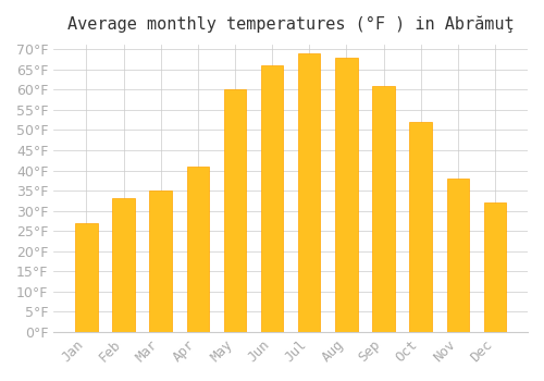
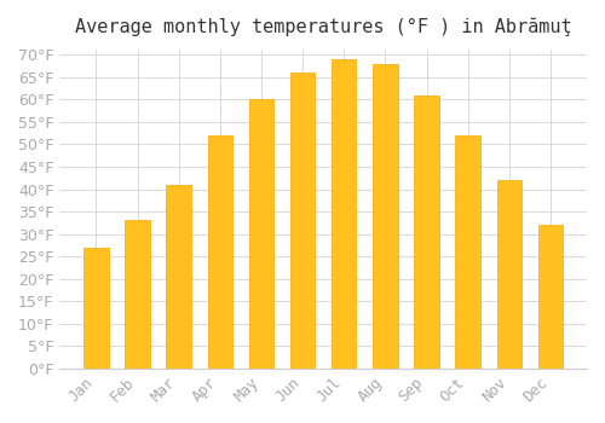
Mar: 35°F -> 41°F
Apr: 41°F -> 52°F
Nov: 38°F -> 42°F
